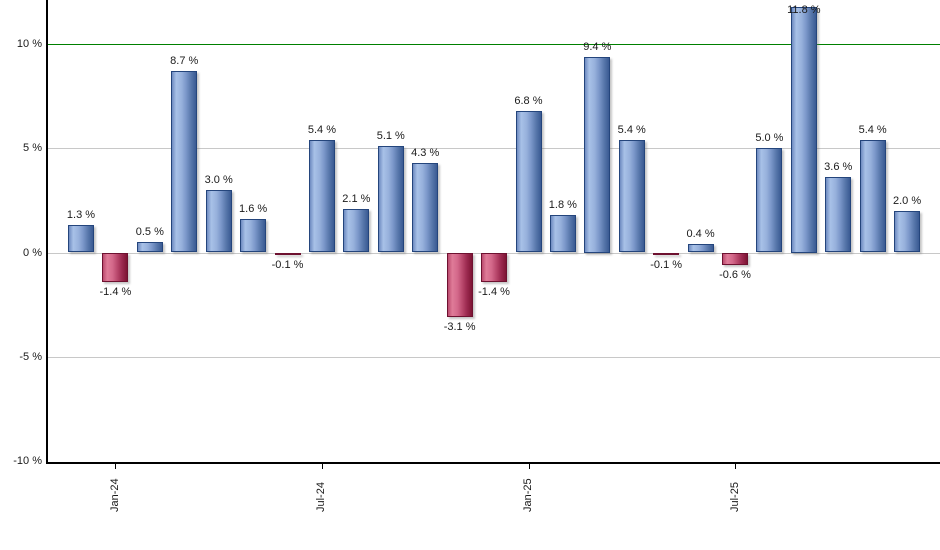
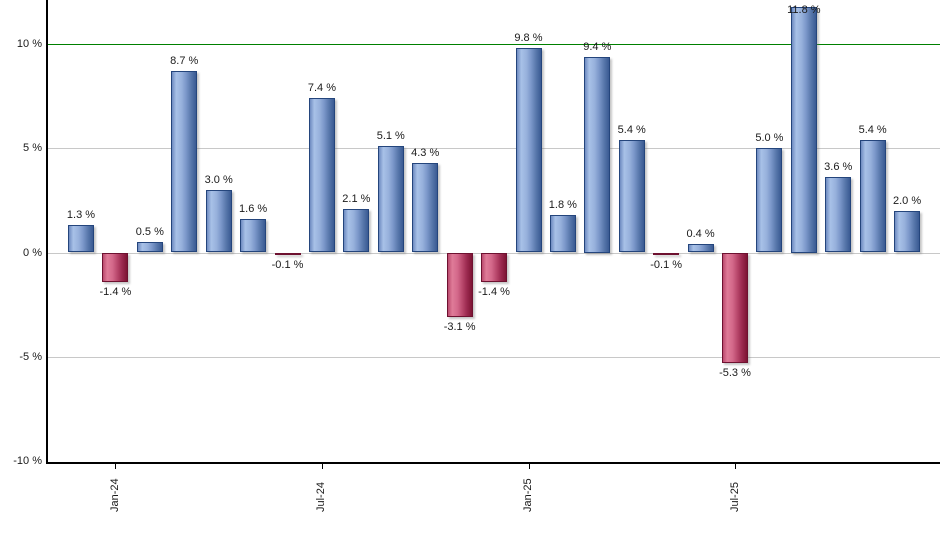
Jul-24: 5.4 -> 7.4
Jan-25: 6.8 -> 9.8
Jul-25: -0.6 -> -5.3
